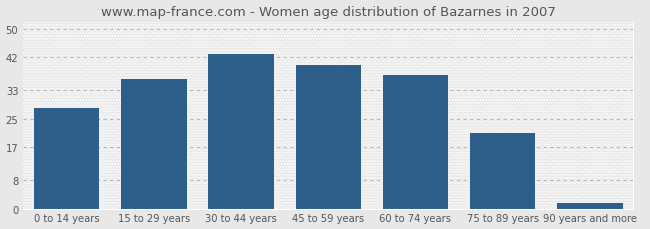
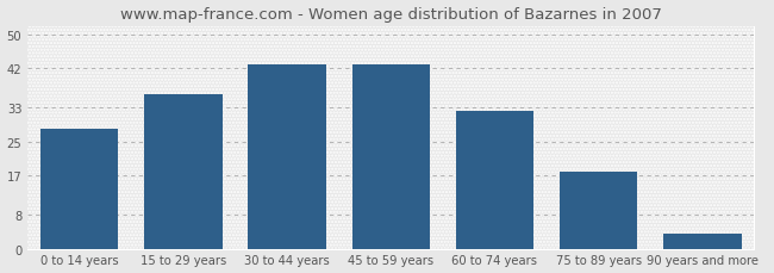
45 to 59 years: 40.0 -> 43.0
60 to 74 years: 37.0 -> 32.0
75 to 89 years: 21.0 -> 18.0
90 years and more: 1.5 -> 3.5
